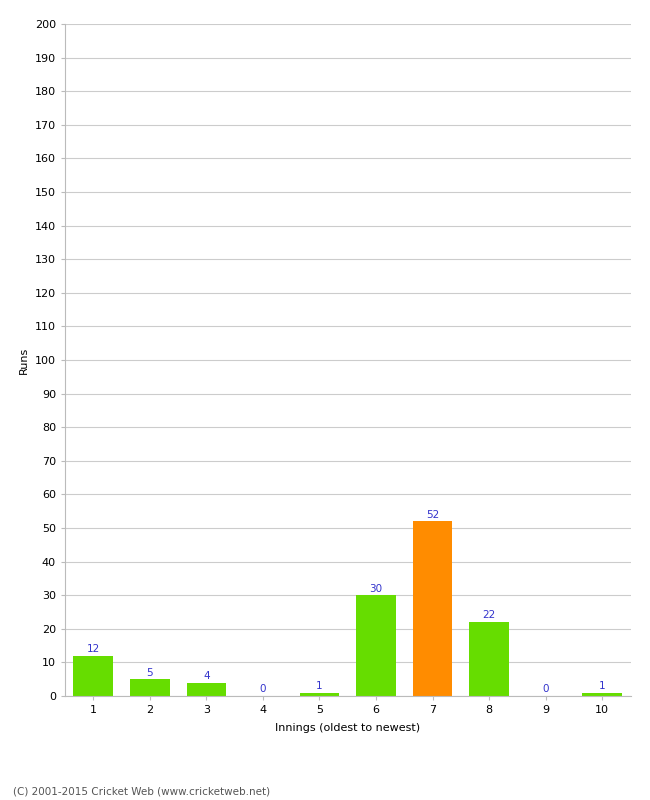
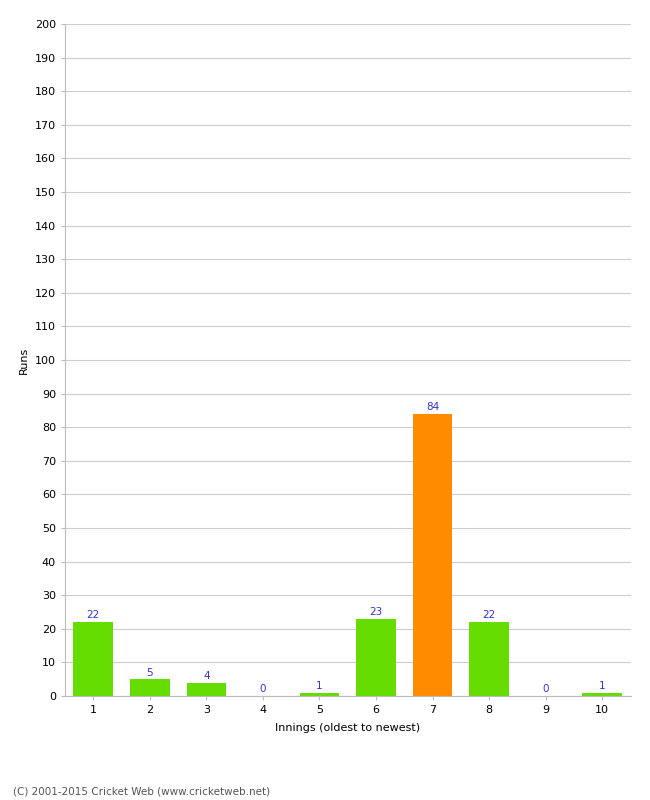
1: 12 -> 22
6: 30 -> 23
7: 52 -> 84
